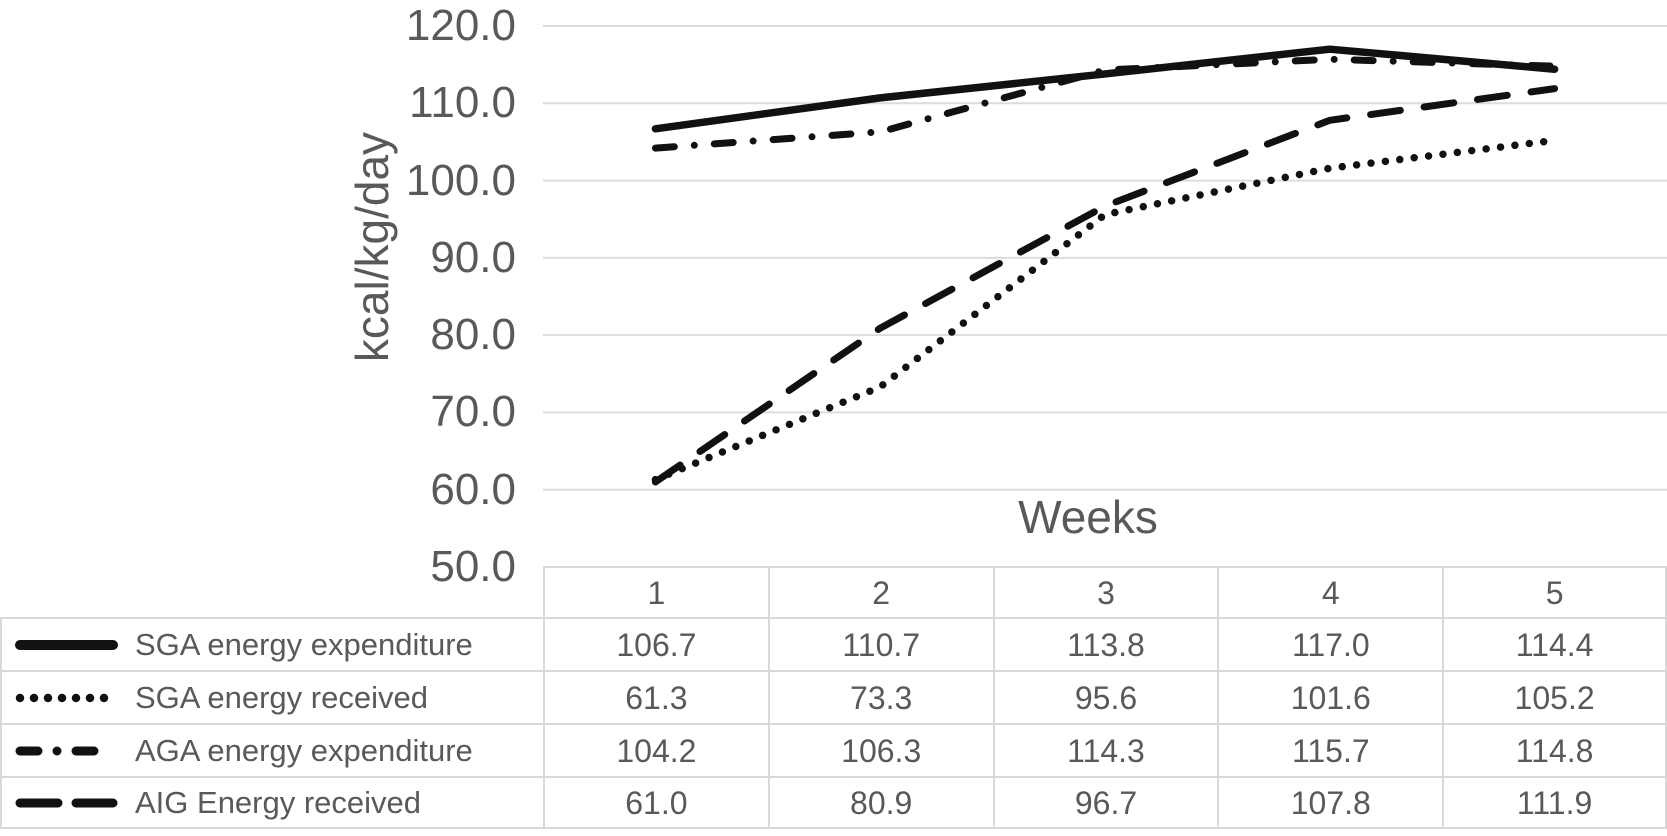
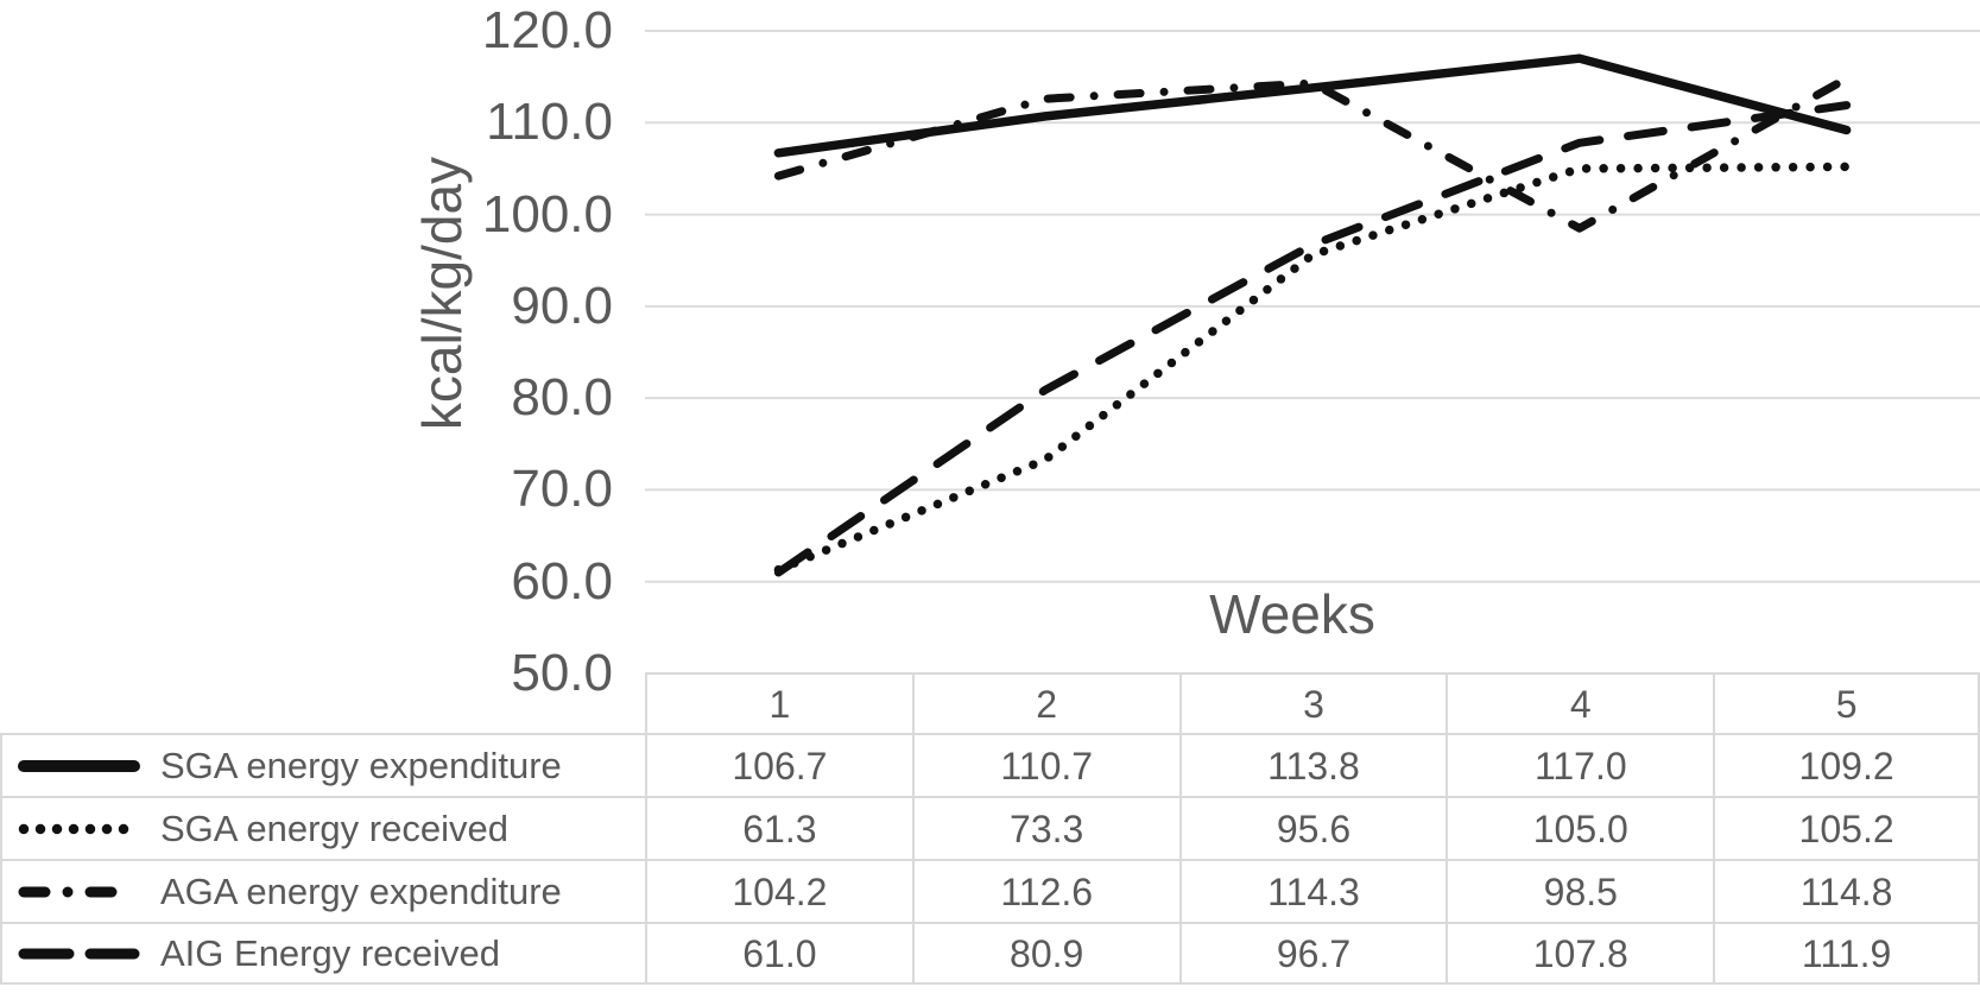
AGA energy expenditure/2: 106.3 -> 112.6
SGA energy received/4: 101.6 -> 105.0
AGA energy expenditure/4: 115.7 -> 98.5
SGA energy expenditure/5: 114.4 -> 109.2
